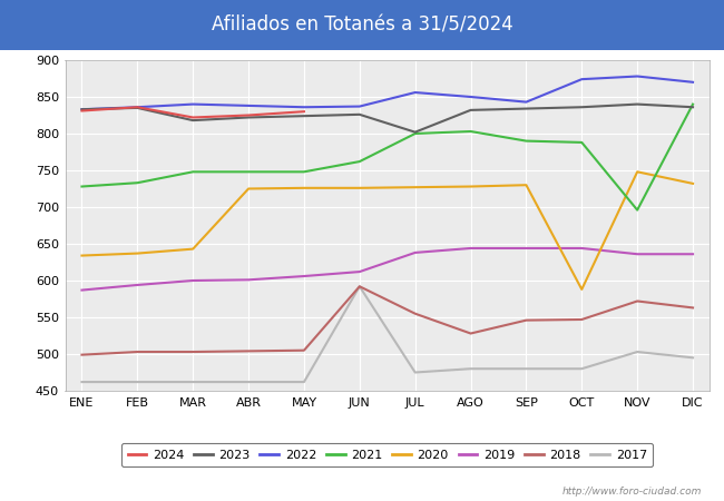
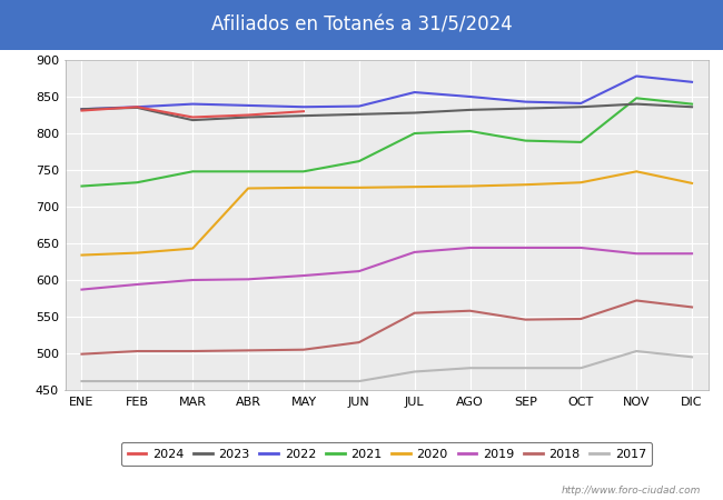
2018/JUN: 592 -> 515
2017/JUN: 592 -> 462
2023/JUL: 802 -> 828
2018/AGO: 528 -> 558
2022/OCT: 874 -> 841
2020/OCT: 588 -> 733
2021/NOV: 696 -> 848
